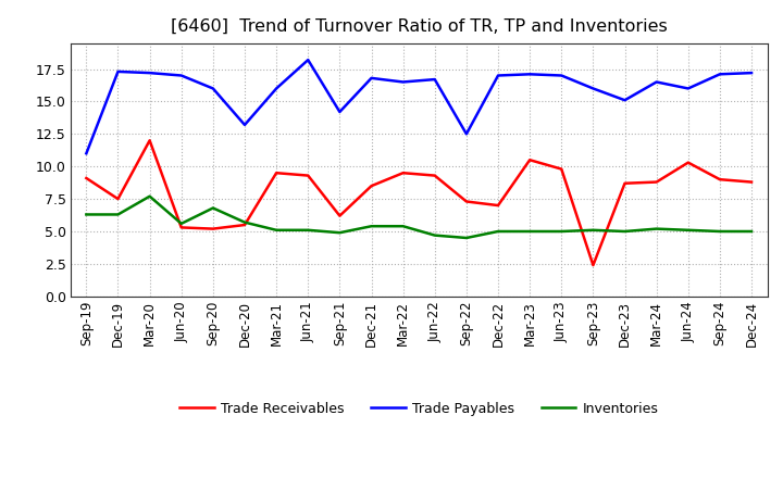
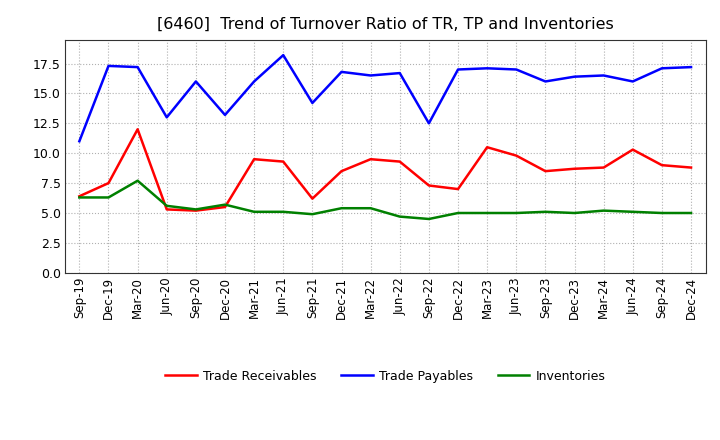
Trade Receivables/Sep-19: 9.1 -> 6.4
Trade Payables/Jun-20: 17.0 -> 13.0
Inventories/Sep-20: 6.8 -> 5.3
Trade Receivables/Sep-23: 2.4 -> 8.5
Trade Payables/Dec-23: 15.1 -> 16.4
